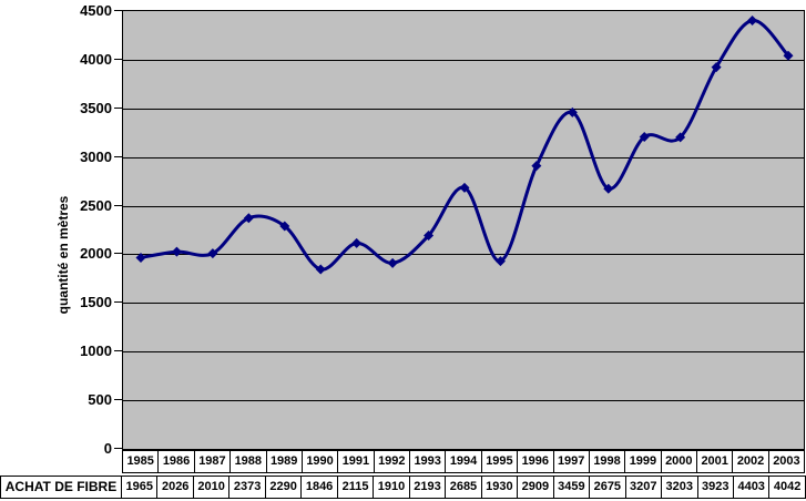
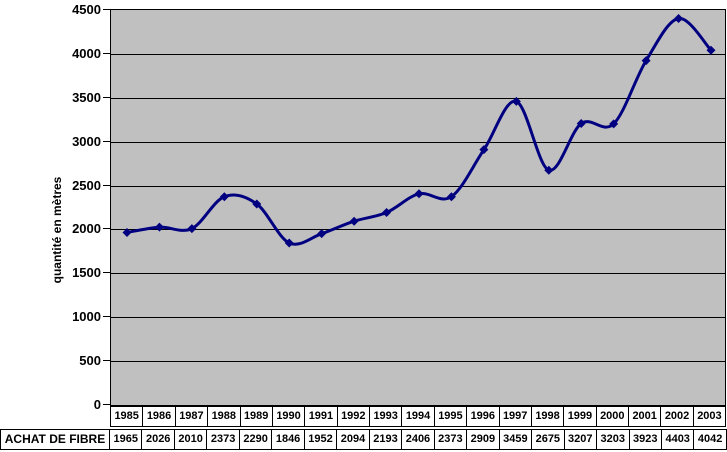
1991: 2115 -> 1952
1992: 1910 -> 2094
1994: 2685 -> 2406
1995: 1930 -> 2373
